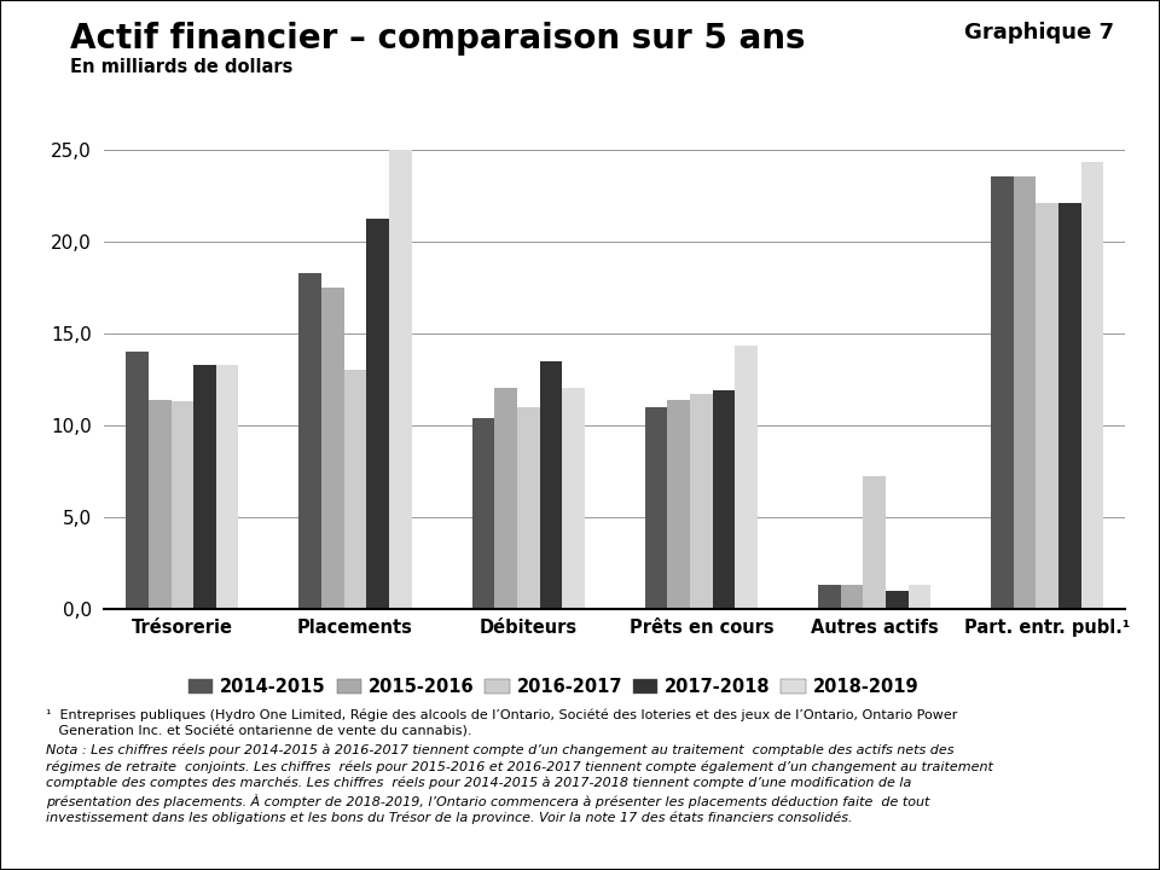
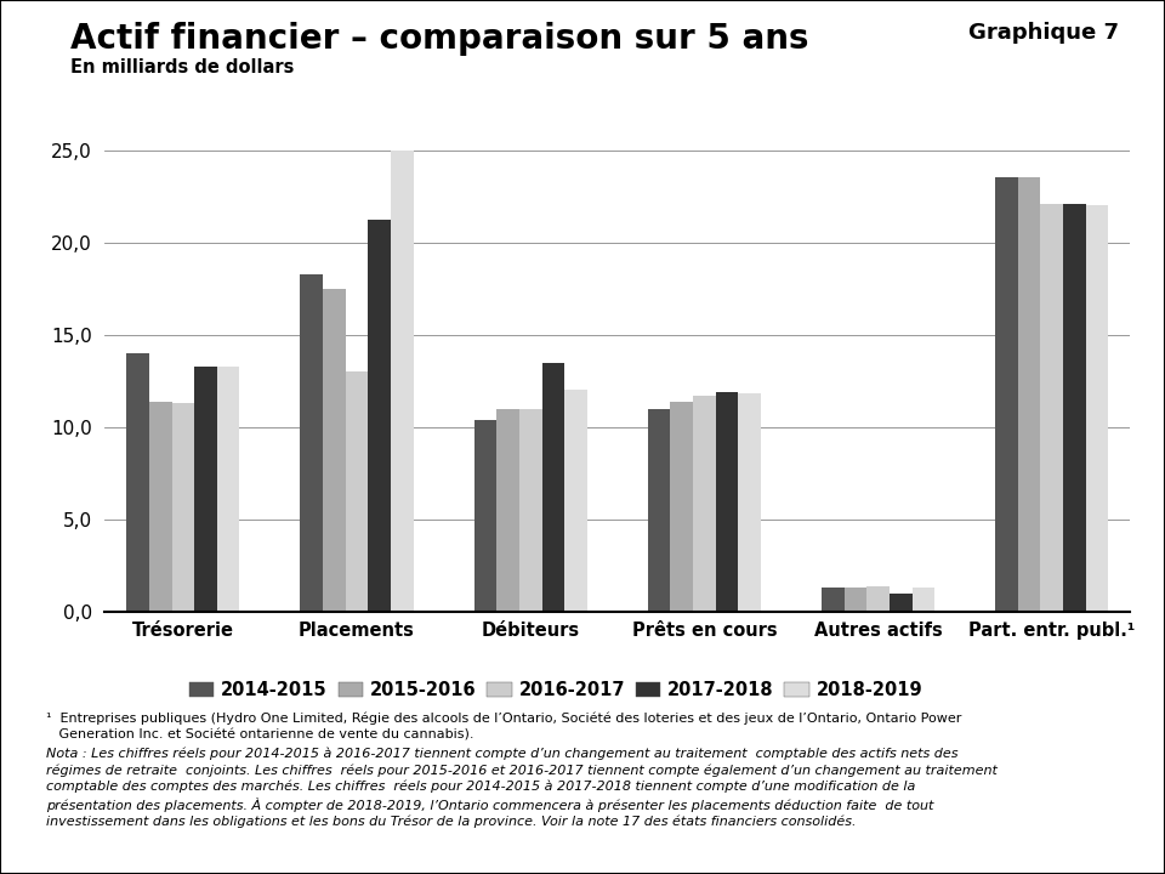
2015-2016/Débiteurs: 12,0 -> 11,0
2018-2019/Prêts en cours: 14,3 -> 11,8
2016-2017/Autres actifs: 7,2 -> 1,4
2018-2019/Part. entr. publ.¹: 24,3 -> 22,0
